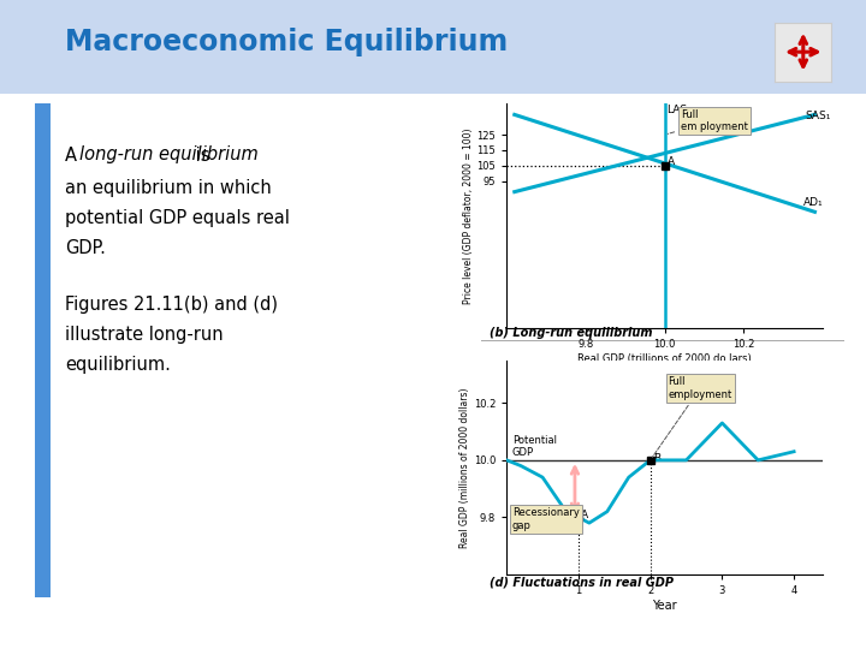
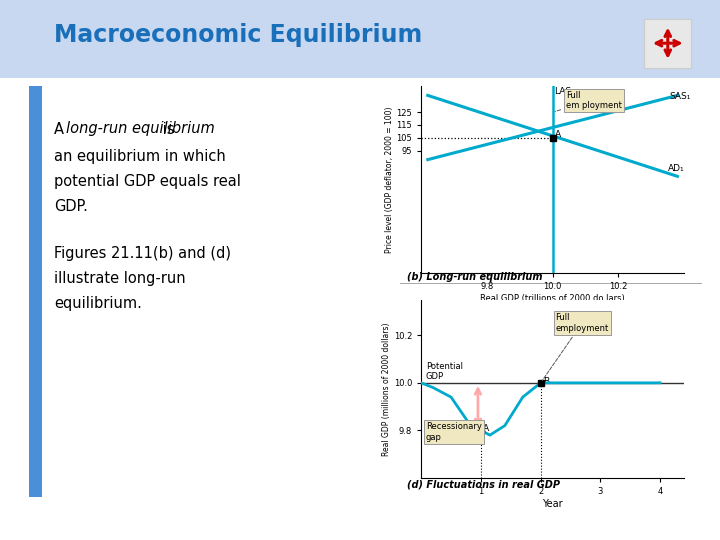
3: 10.13 -> 10.00
4: 10.03 -> 10.00
